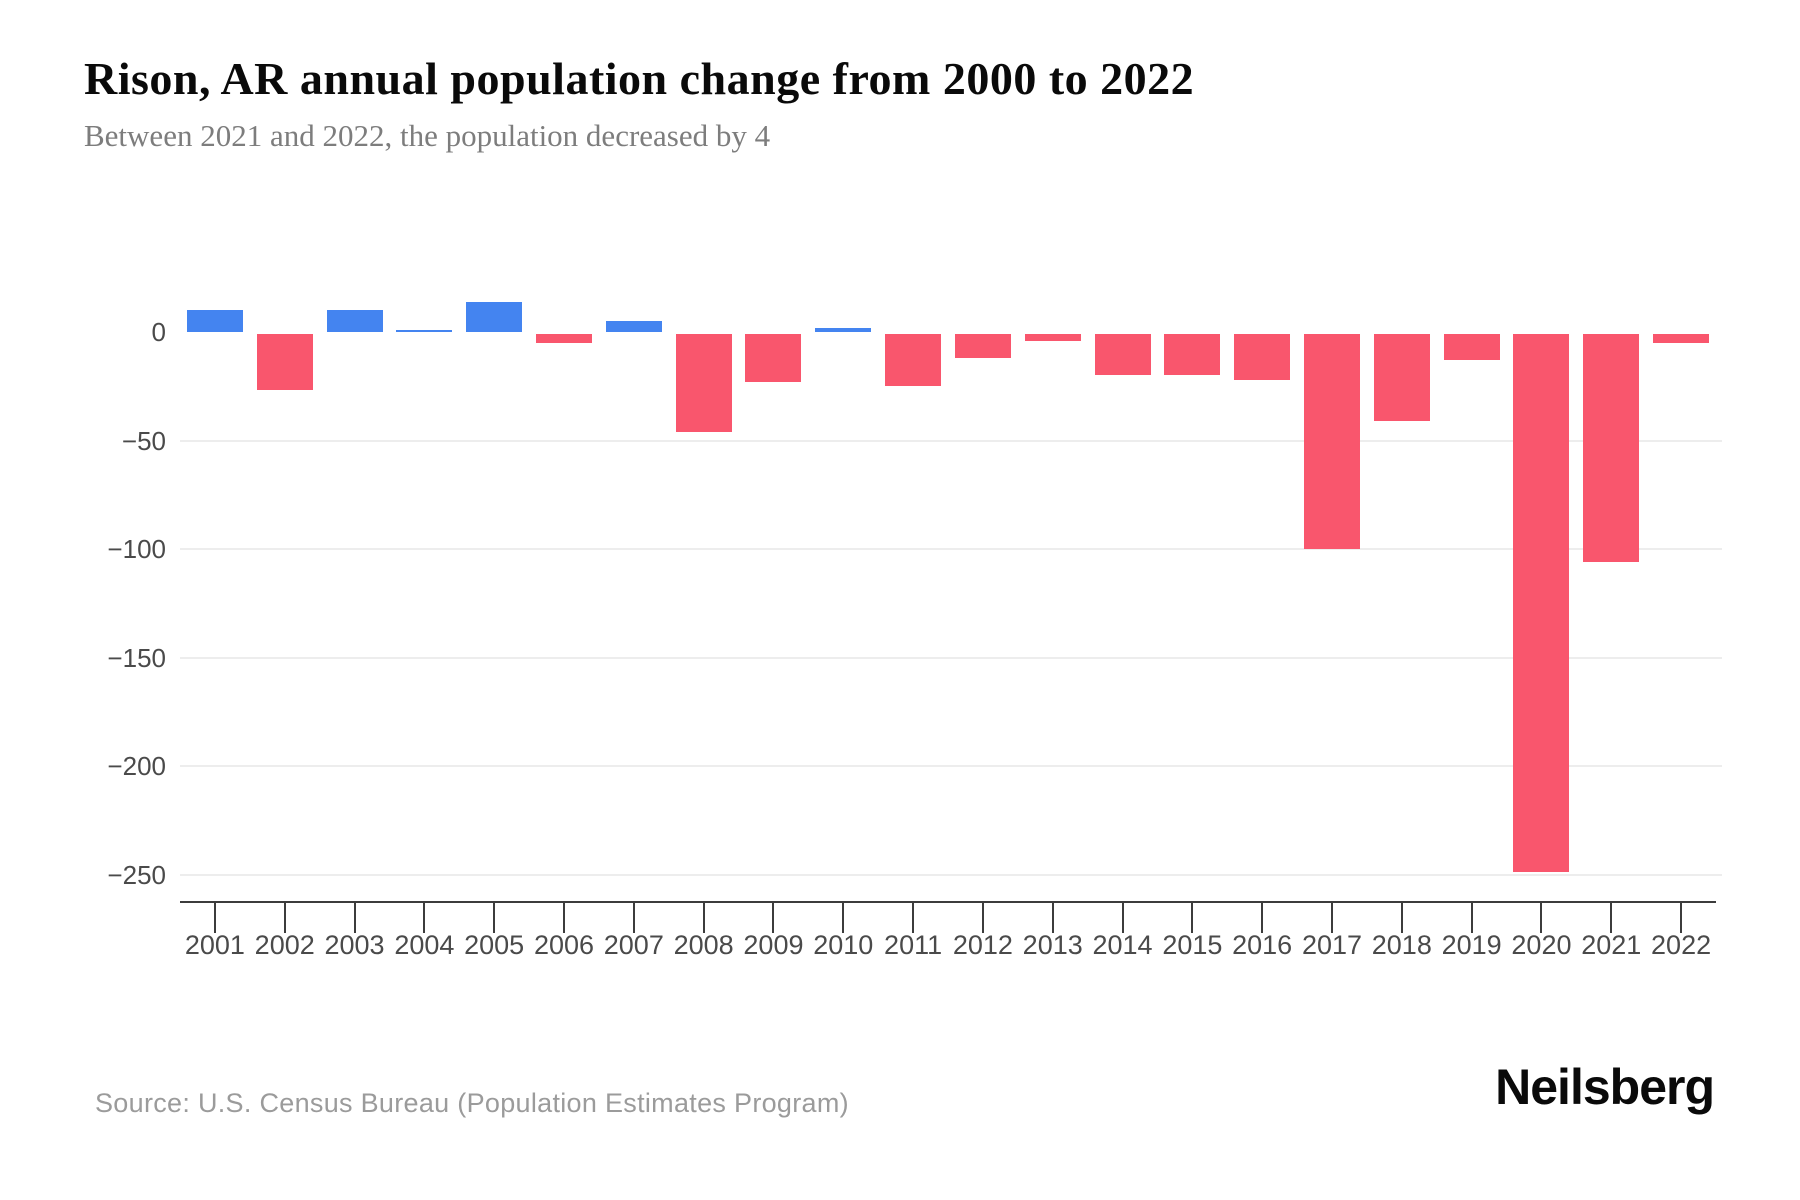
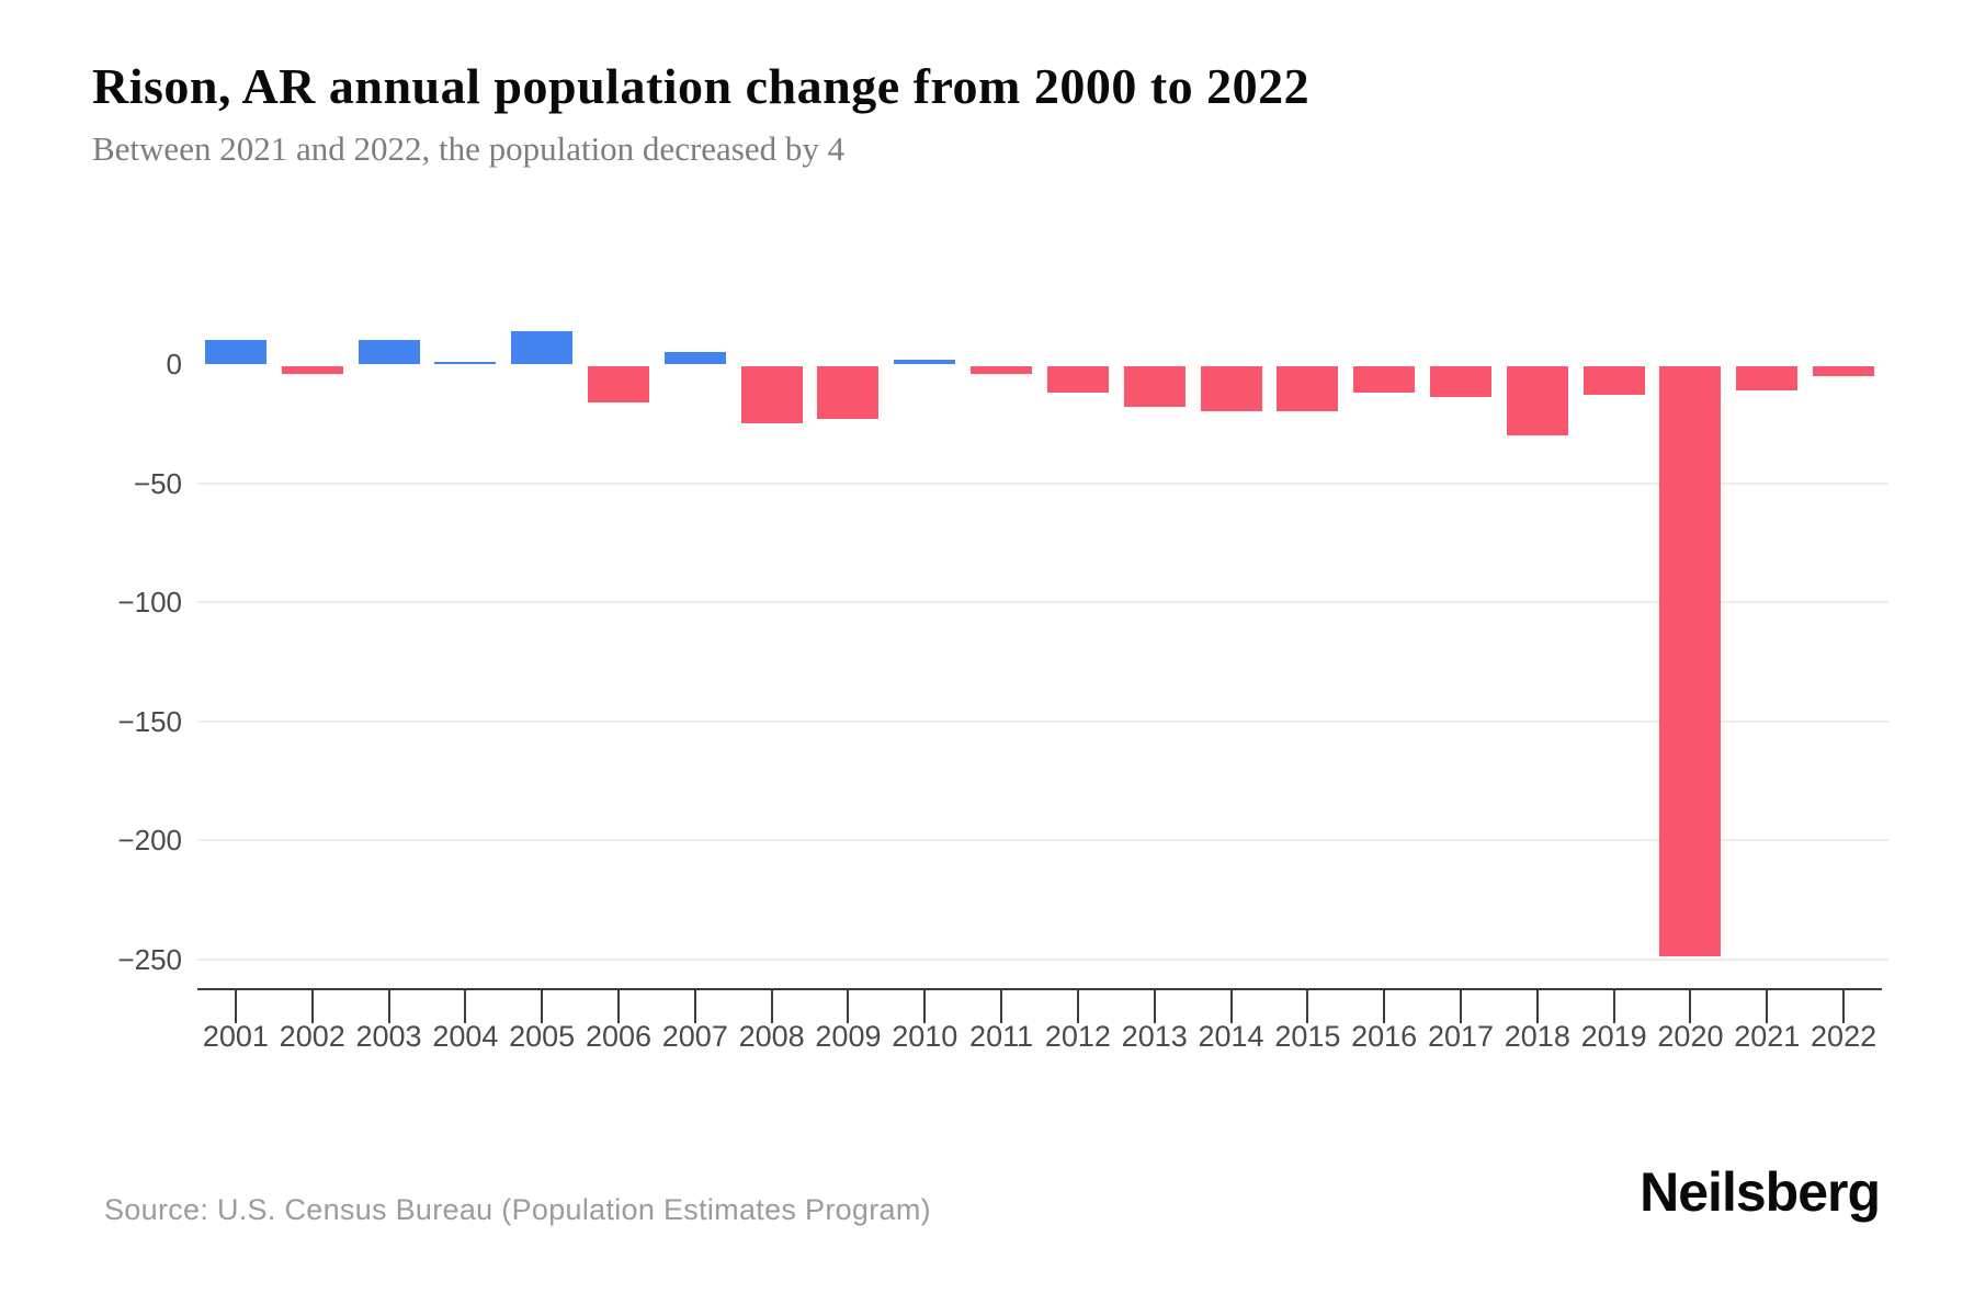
2002: -26 -> -3
2006: -4 -> -15
2008: -45 -> -24
2011: -24 -> -3
2013: -3 -> -17
2016: -21 -> -11
2017: -99 -> -13
2018: -40 -> -29
2021: -105 -> -10
